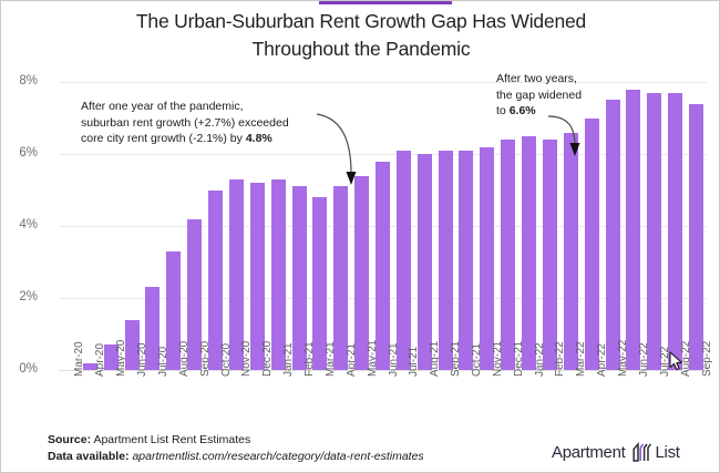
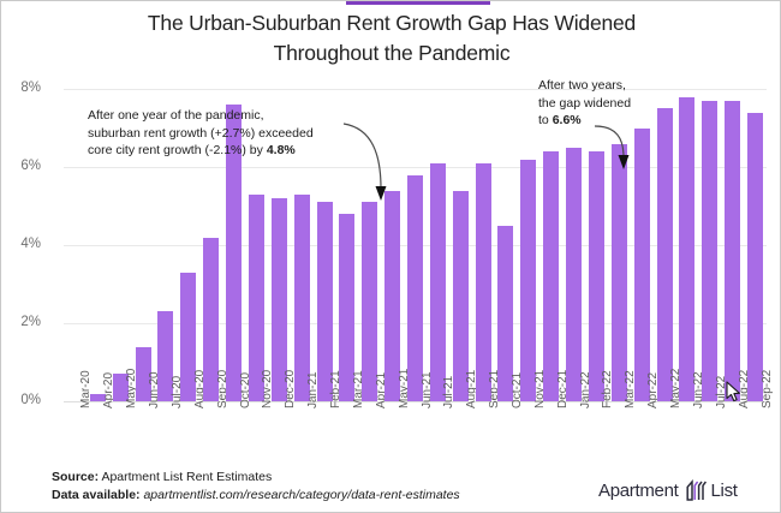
Oct-20: 5.0% -> 7.6%
Aug-21: 6.0% -> 5.4%
Oct-21: 6.1% -> 4.5%
